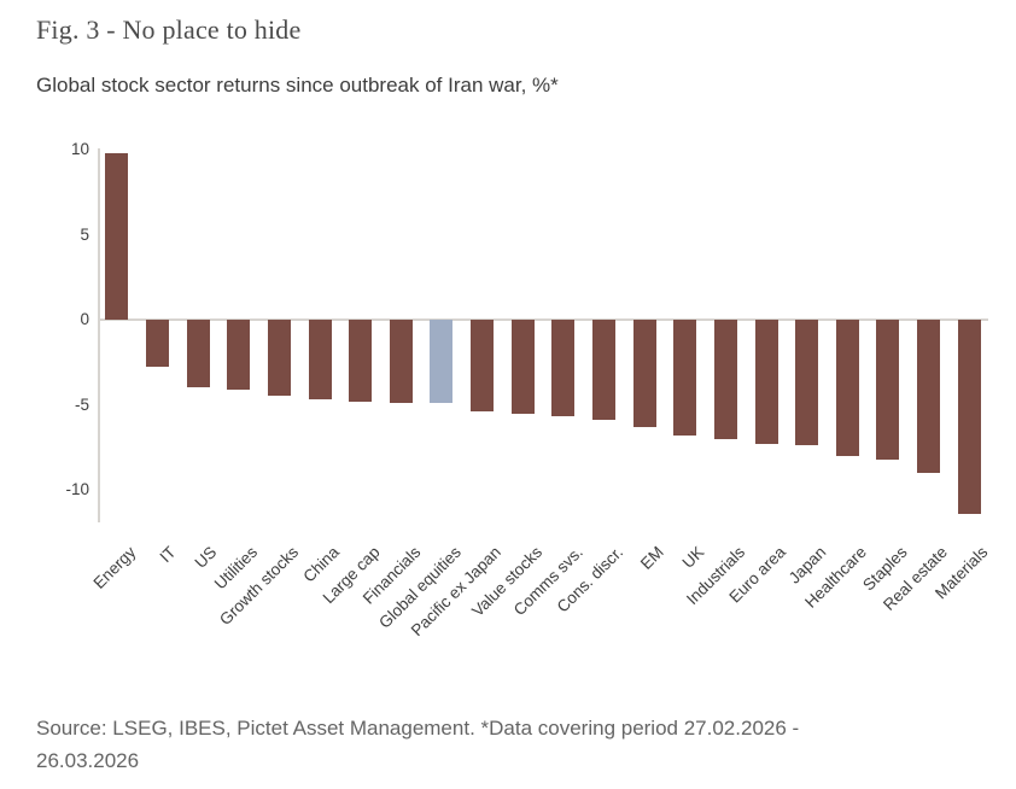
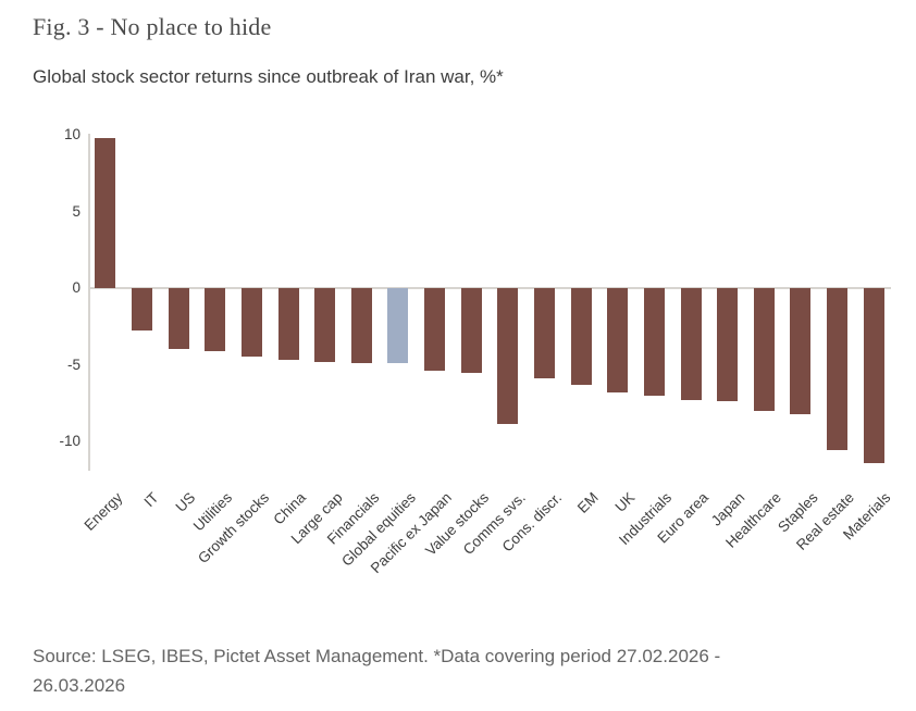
Comms svs.: -5.7 -> -8.9
Real estate: -9.0 -> -10.6
